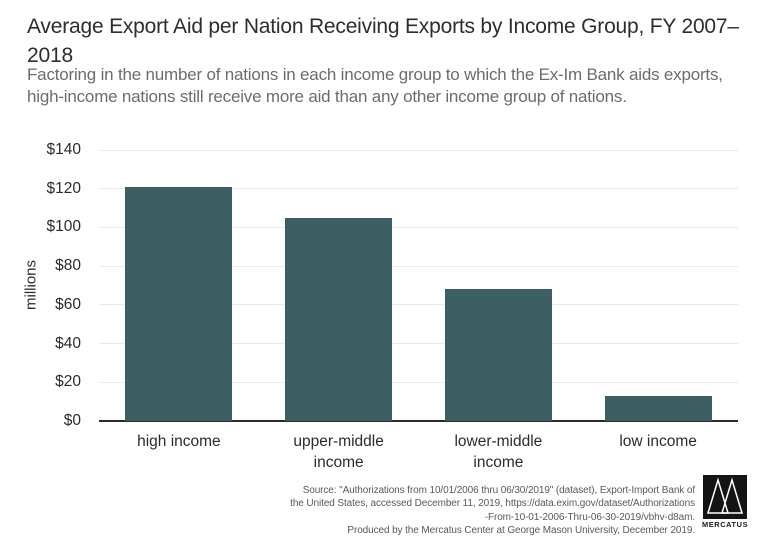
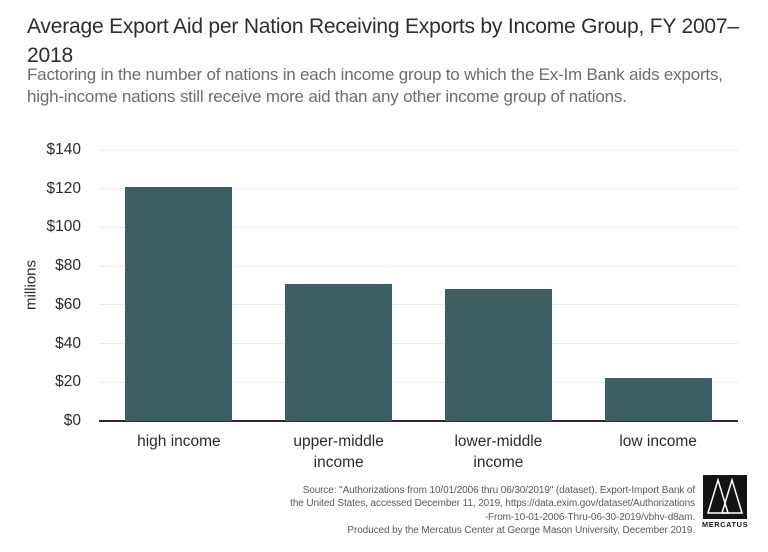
upper-middle income: $105 -> $71
low income: $13 -> $22
